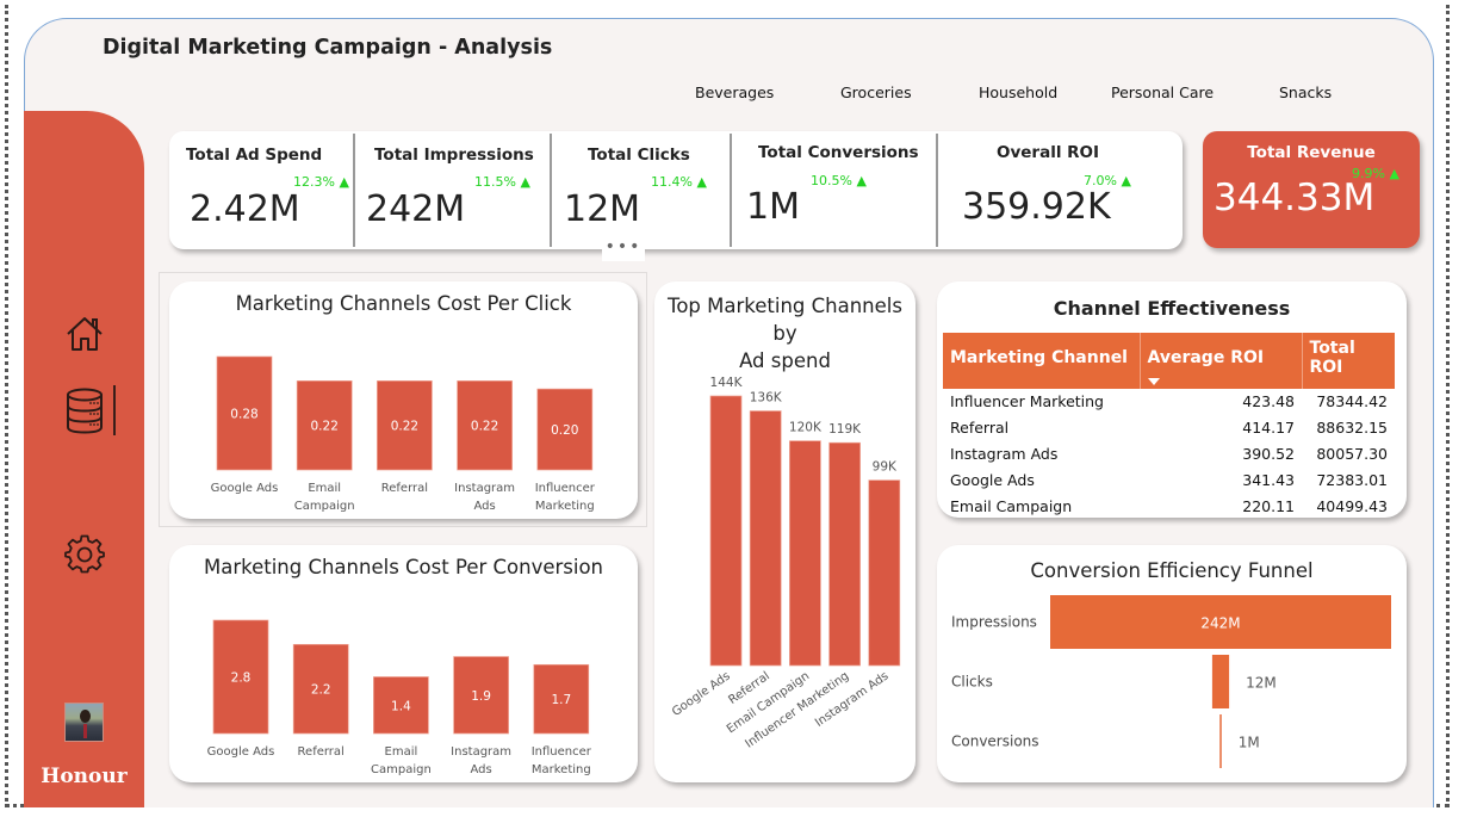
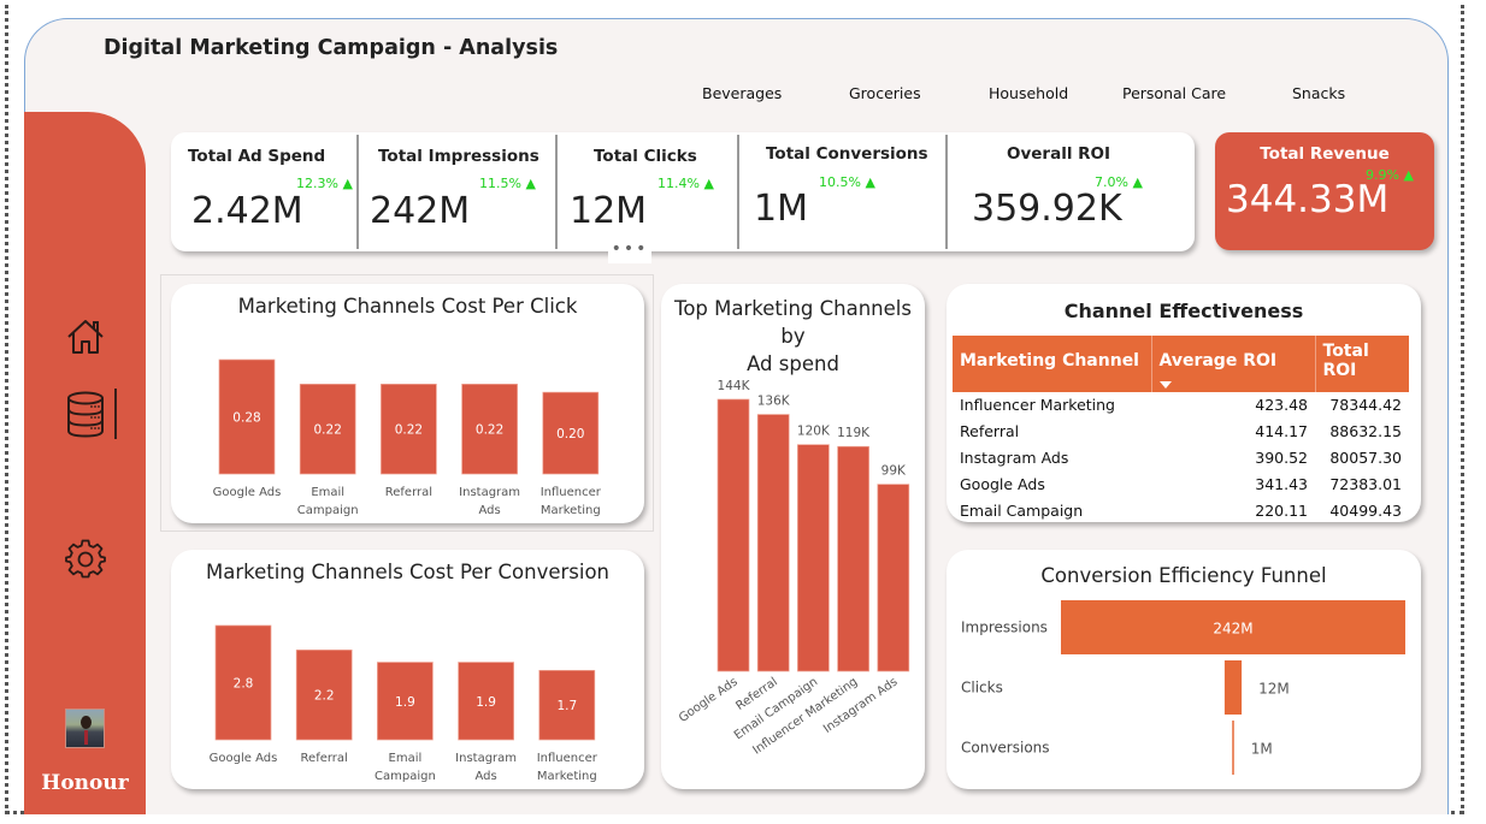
Marketing Channels Cost Per Conversion/Email Campaign: 1.4 -> 1.9
